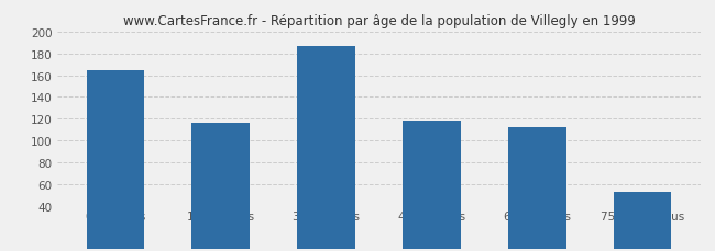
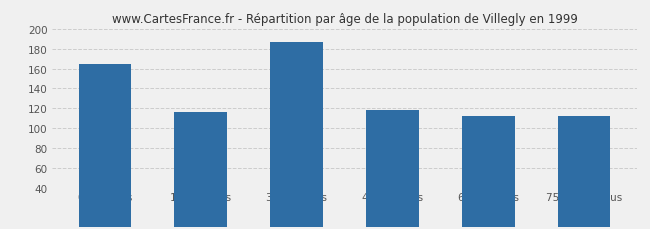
75 ans ou plus: 53 -> 112
